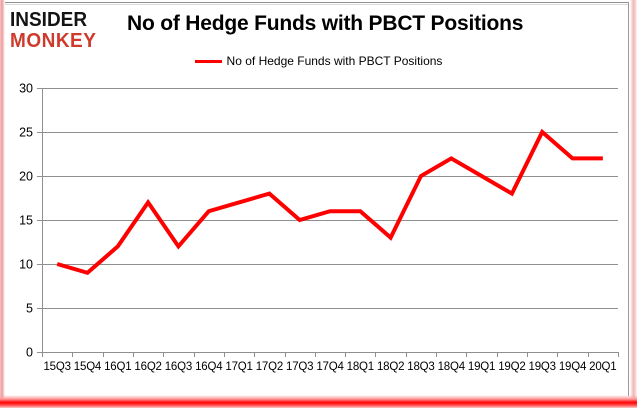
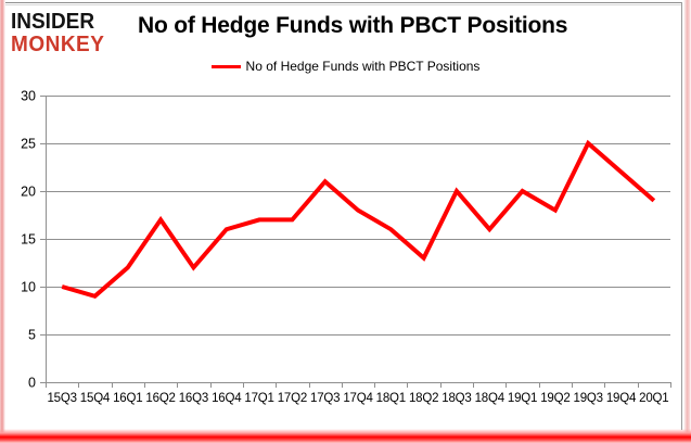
17Q2: 18 -> 17
17Q3: 15 -> 21
17Q4: 16 -> 18
18Q4: 22 -> 16
20Q1: 22 -> 19
